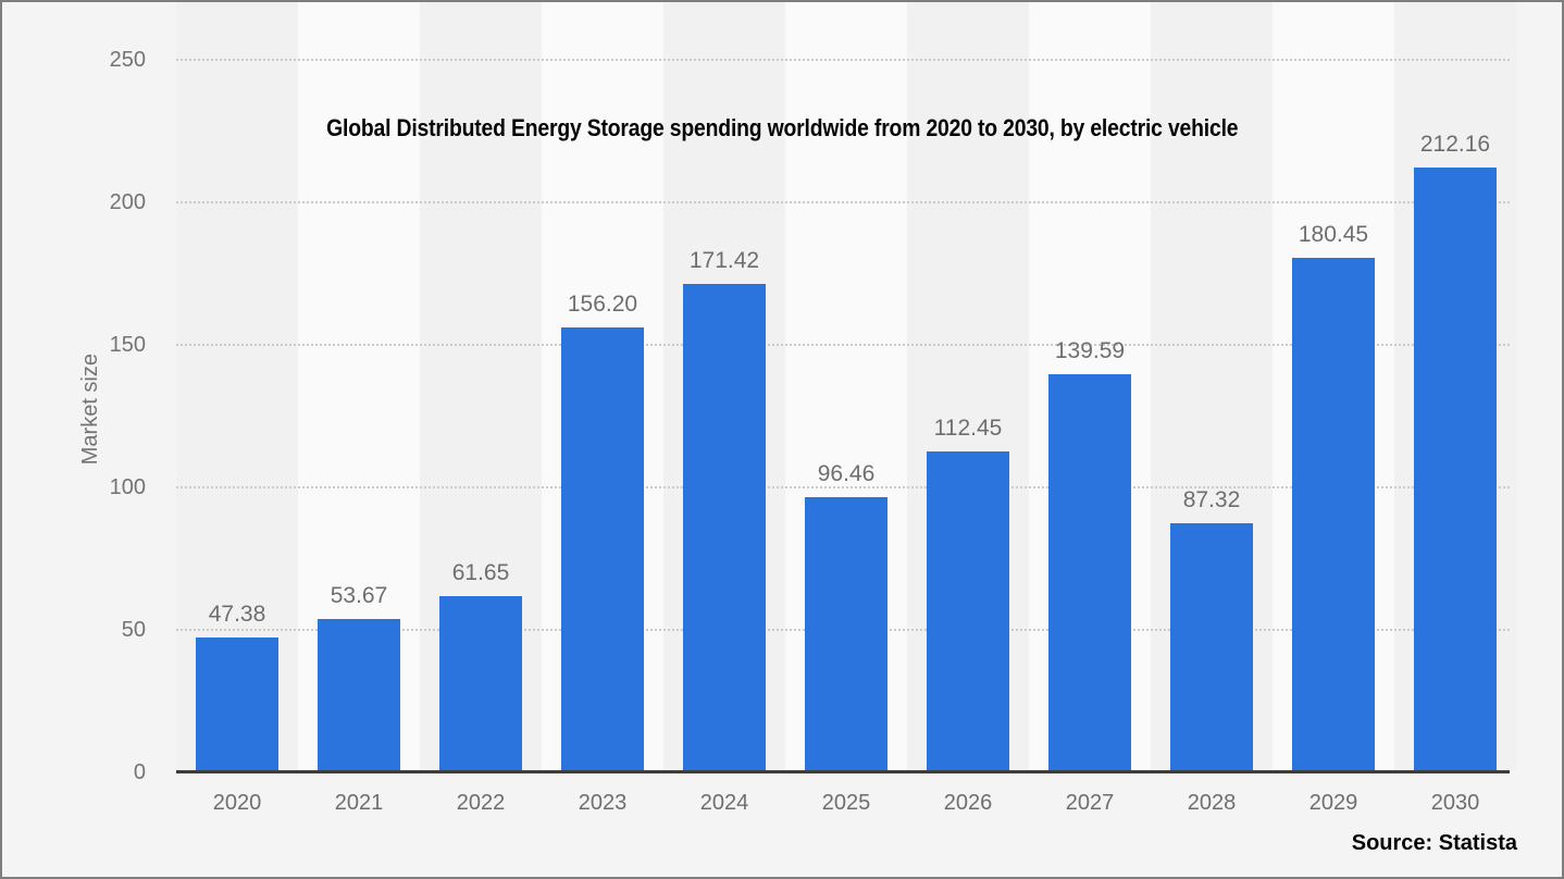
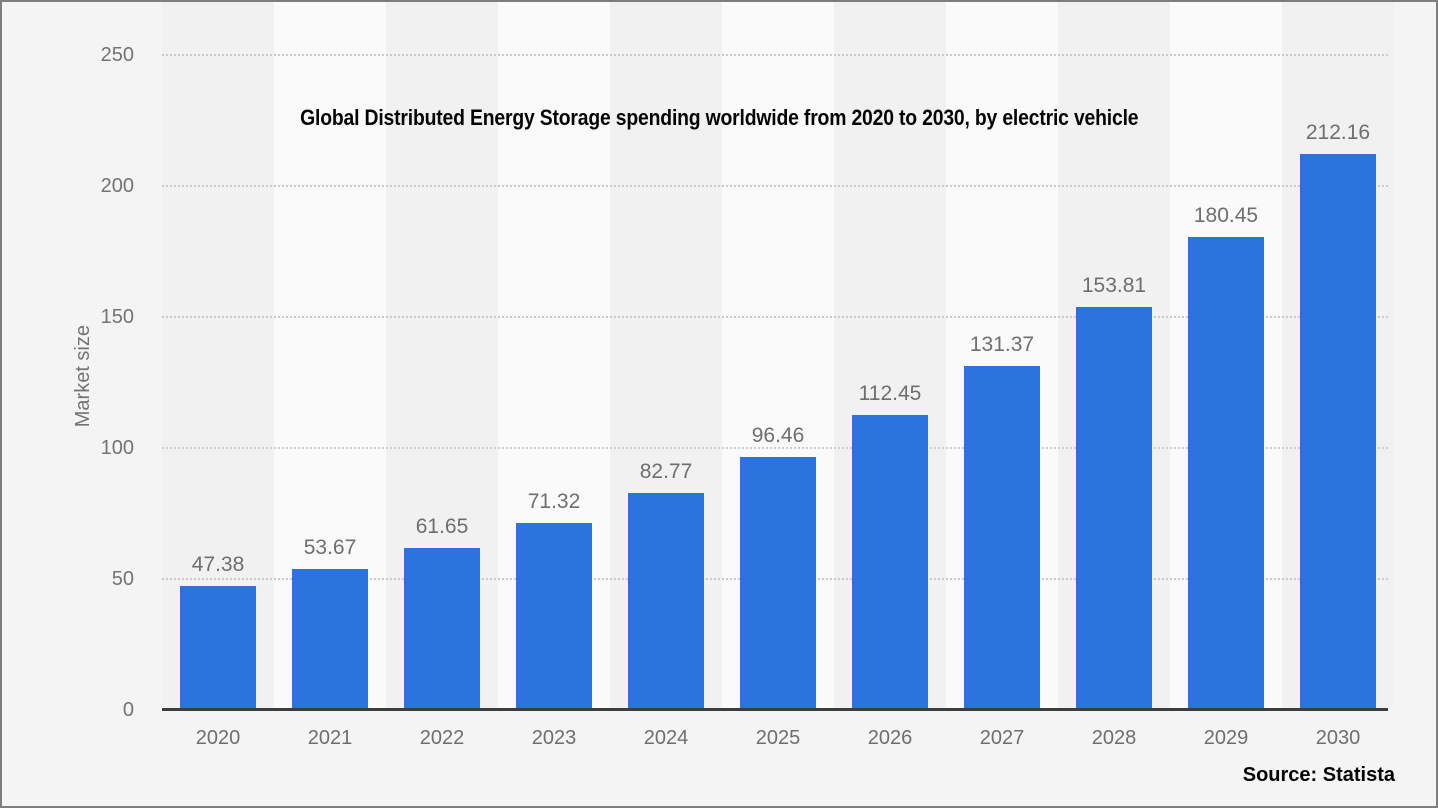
2023: 156.20 -> 71.32
2024: 171.42 -> 82.77
2027: 139.59 -> 131.37
2028: 87.32 -> 153.81
